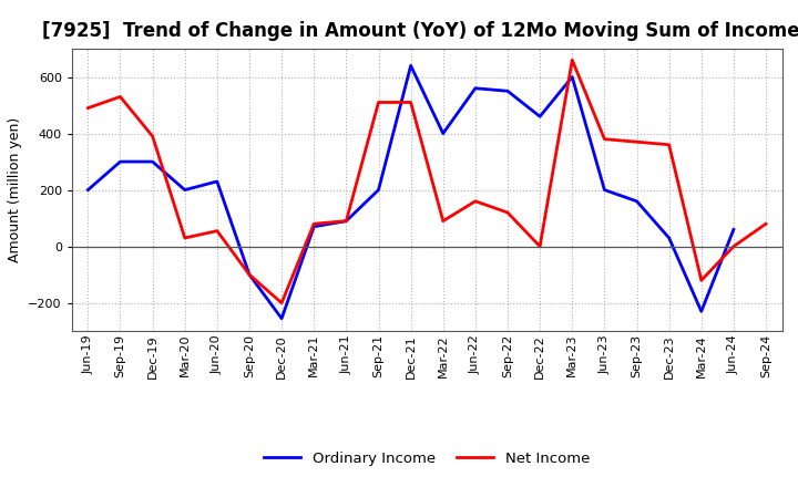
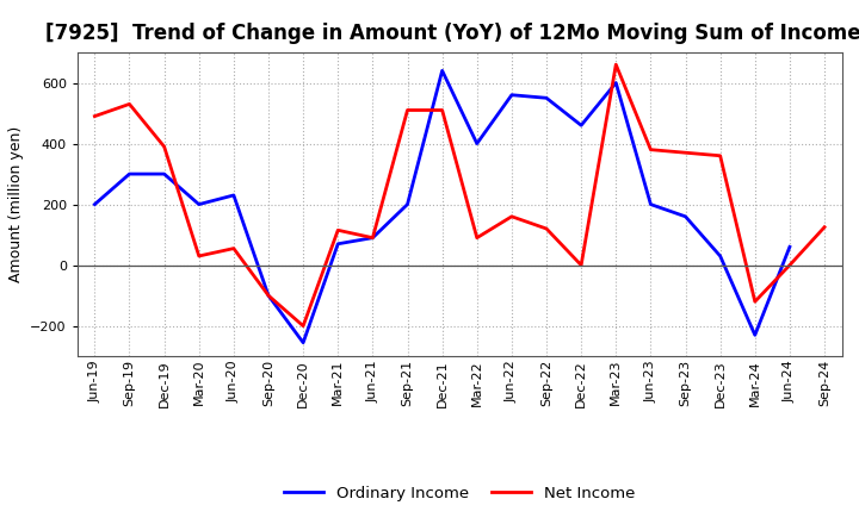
Net Income/Mar-21: 80 -> 115
Net Income/Sep-24: 80 -> 125
